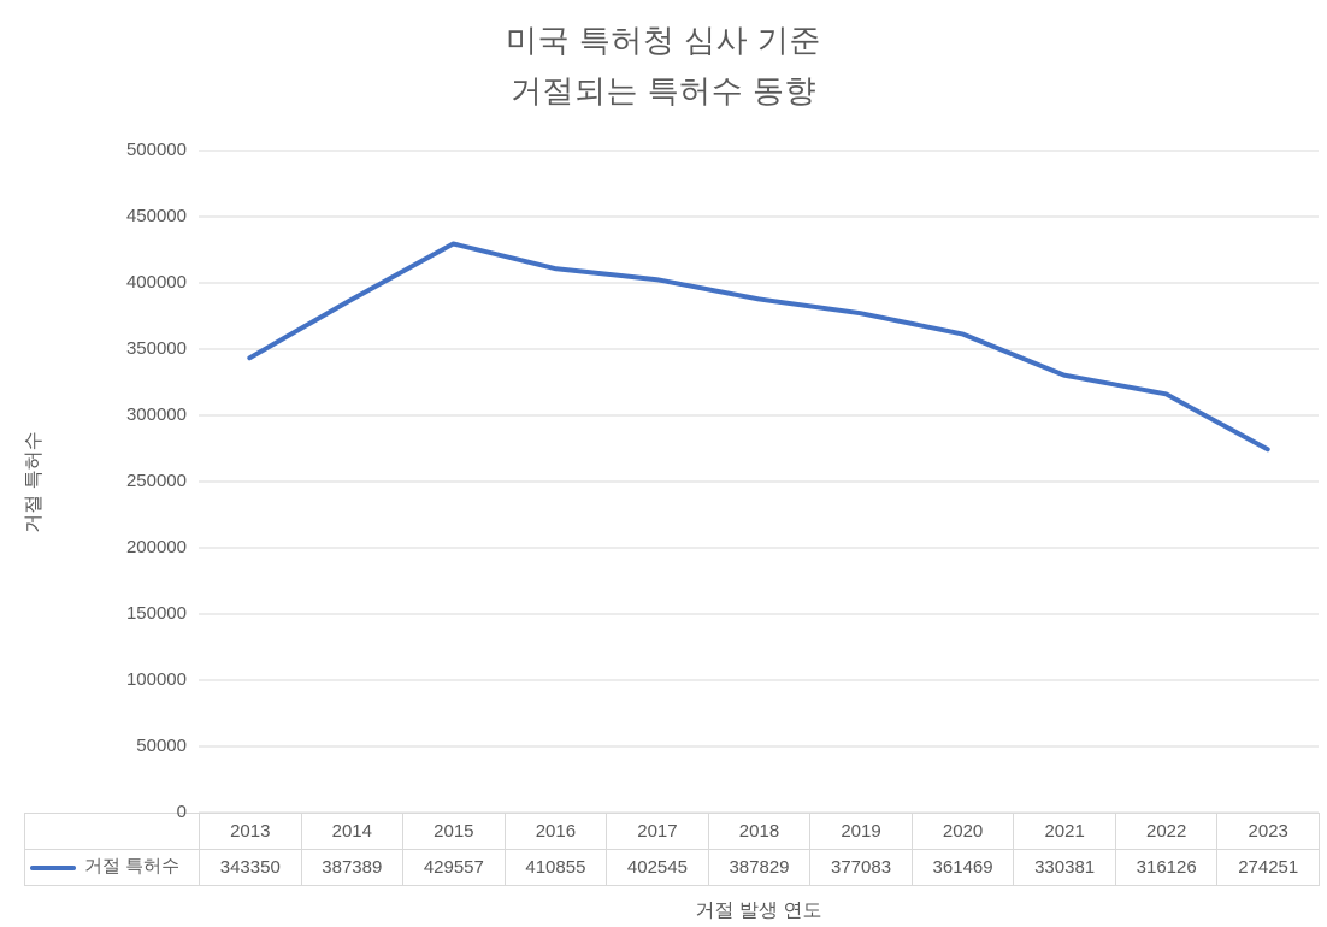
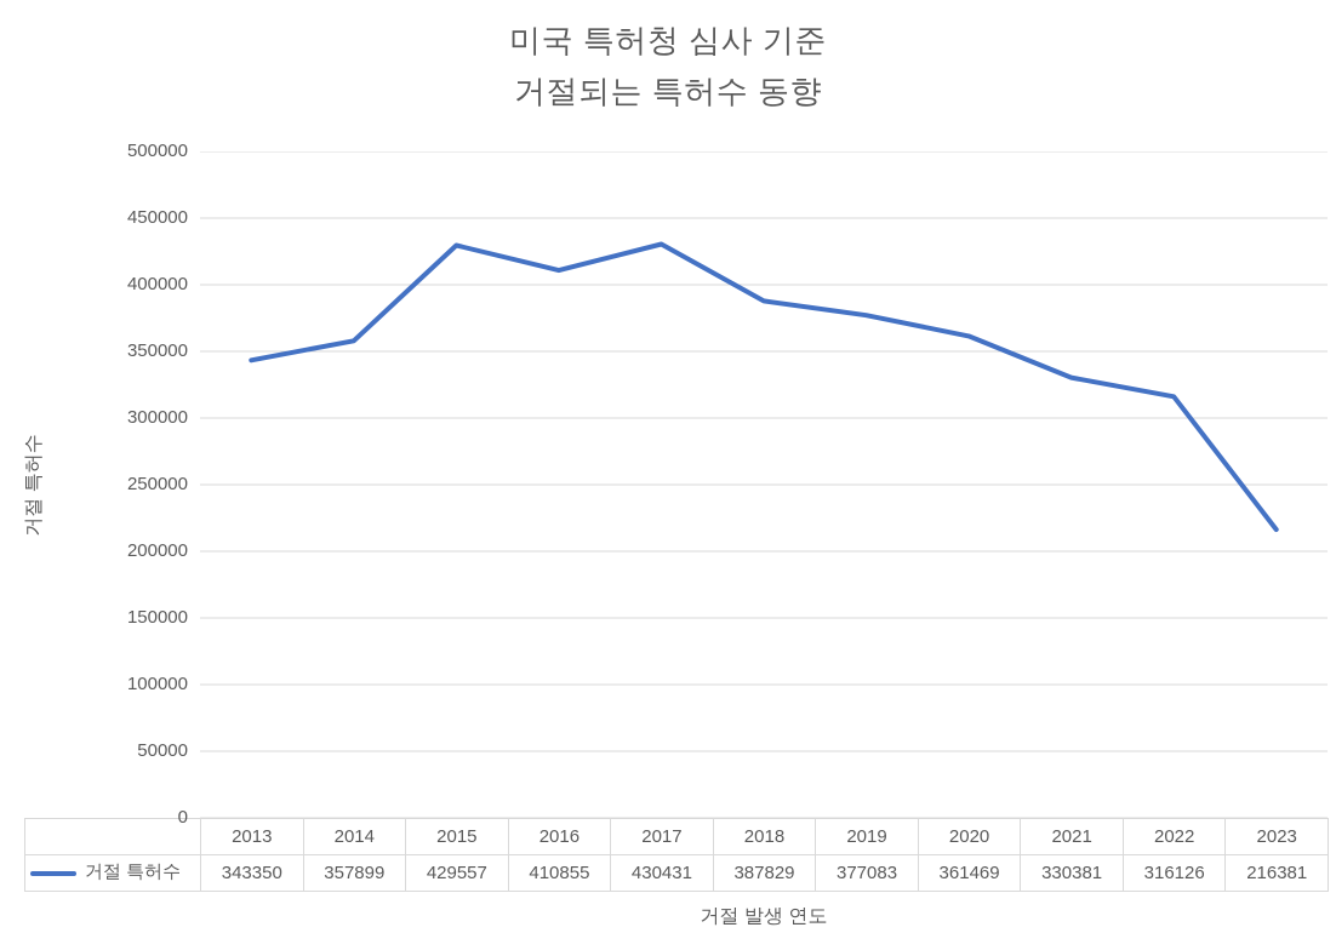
2014: 387389 -> 357899
2017: 402545 -> 430431
2023: 274251 -> 216381
